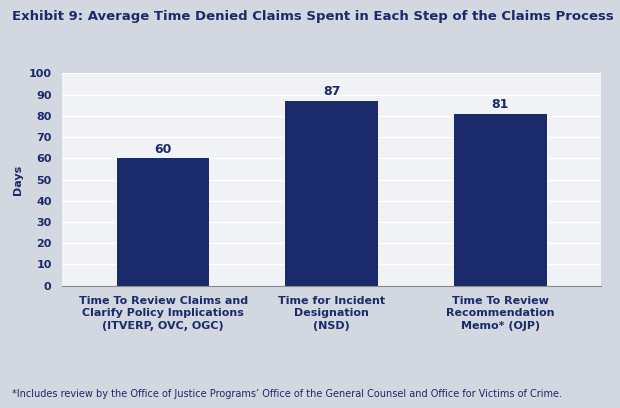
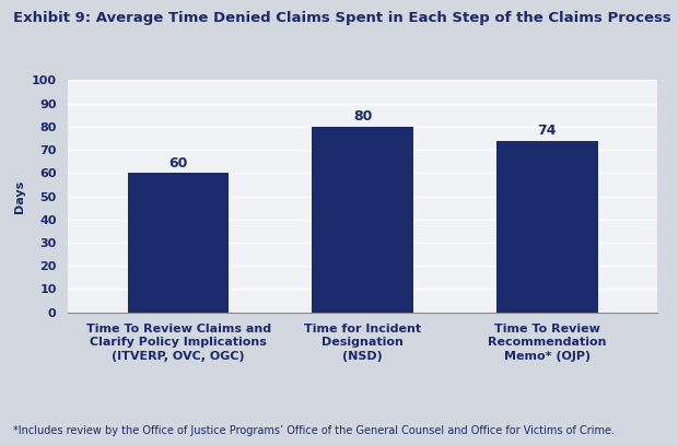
Time for Incident Designation (NSD): 87 -> 80
Time To Review Recommendation Memo* (OJP): 81 -> 74
